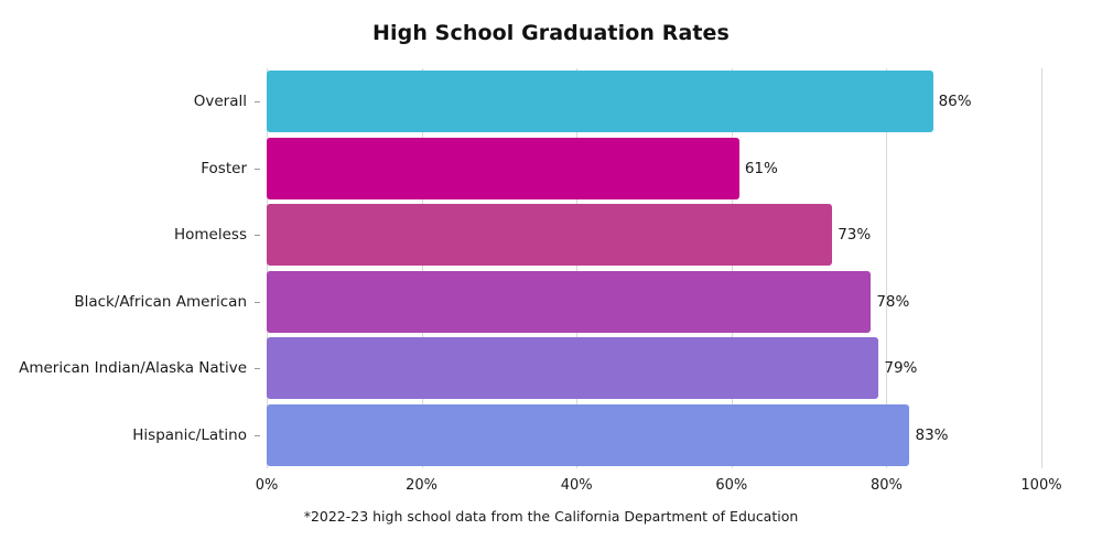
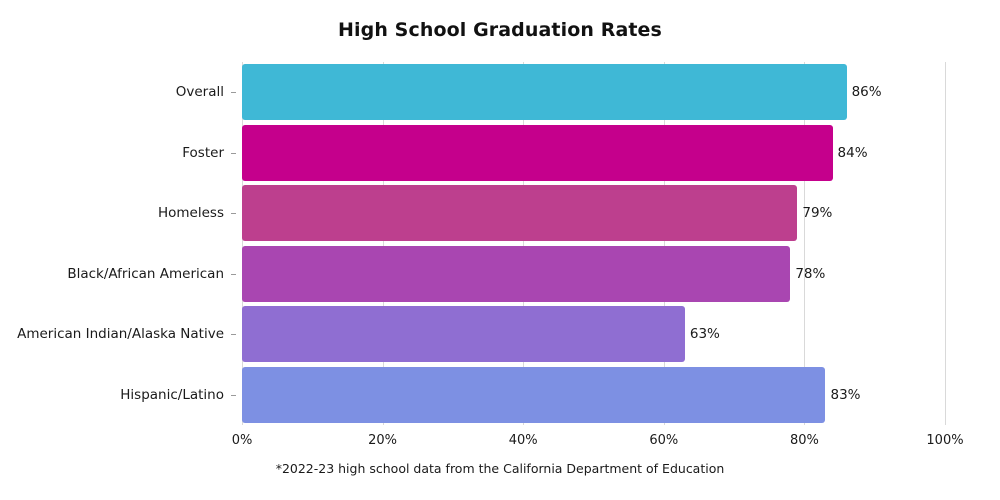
Foster: 61% -> 84%
Homeless: 73% -> 79%
American Indian/Alaska Native: 79% -> 63%
